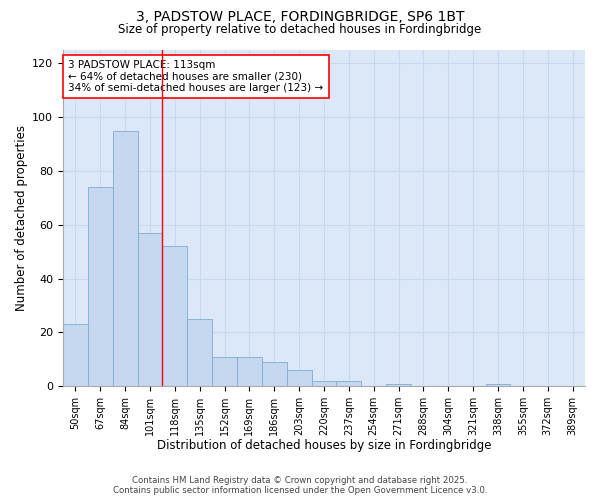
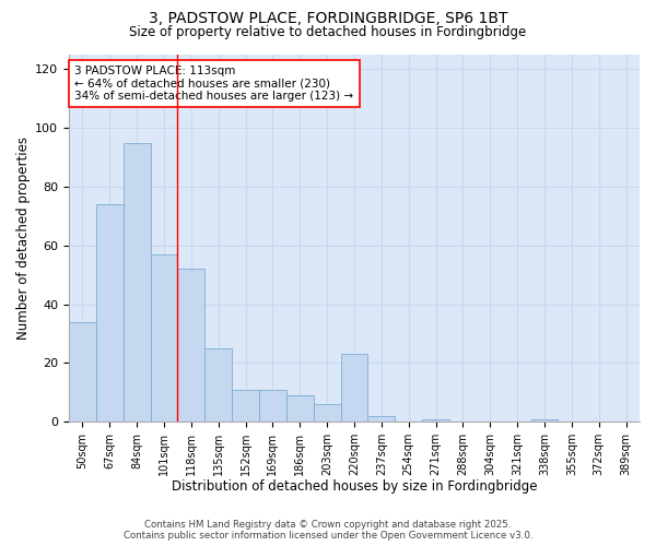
50sqm: 23 -> 34
220sqm: 2 -> 23
